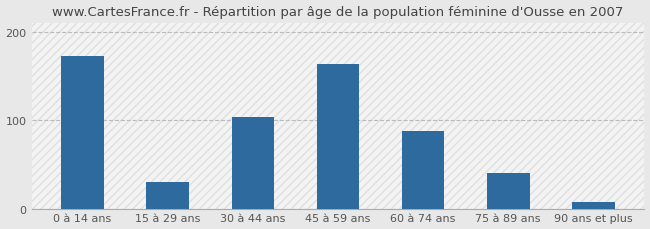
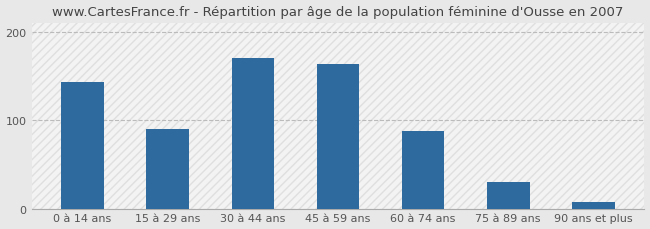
0 à 14 ans: 172 -> 143
15 à 29 ans: 30 -> 90
30 à 44 ans: 104 -> 170
75 à 89 ans: 40 -> 30
